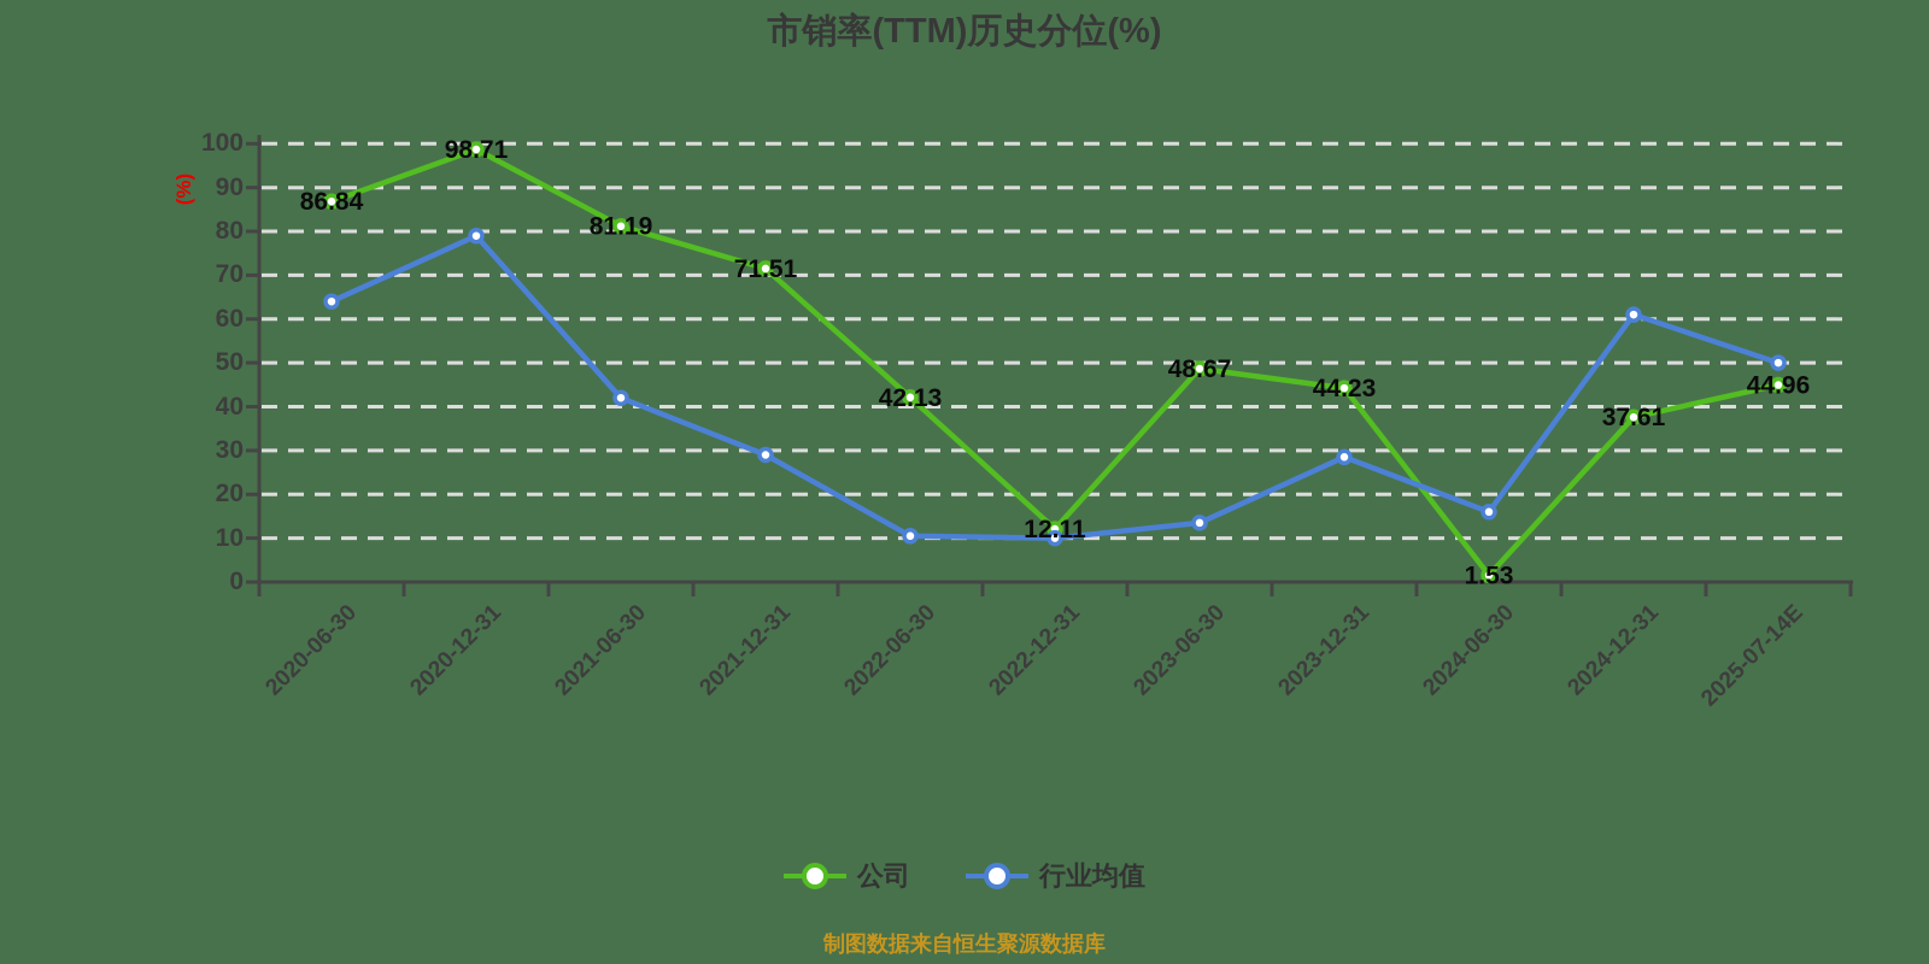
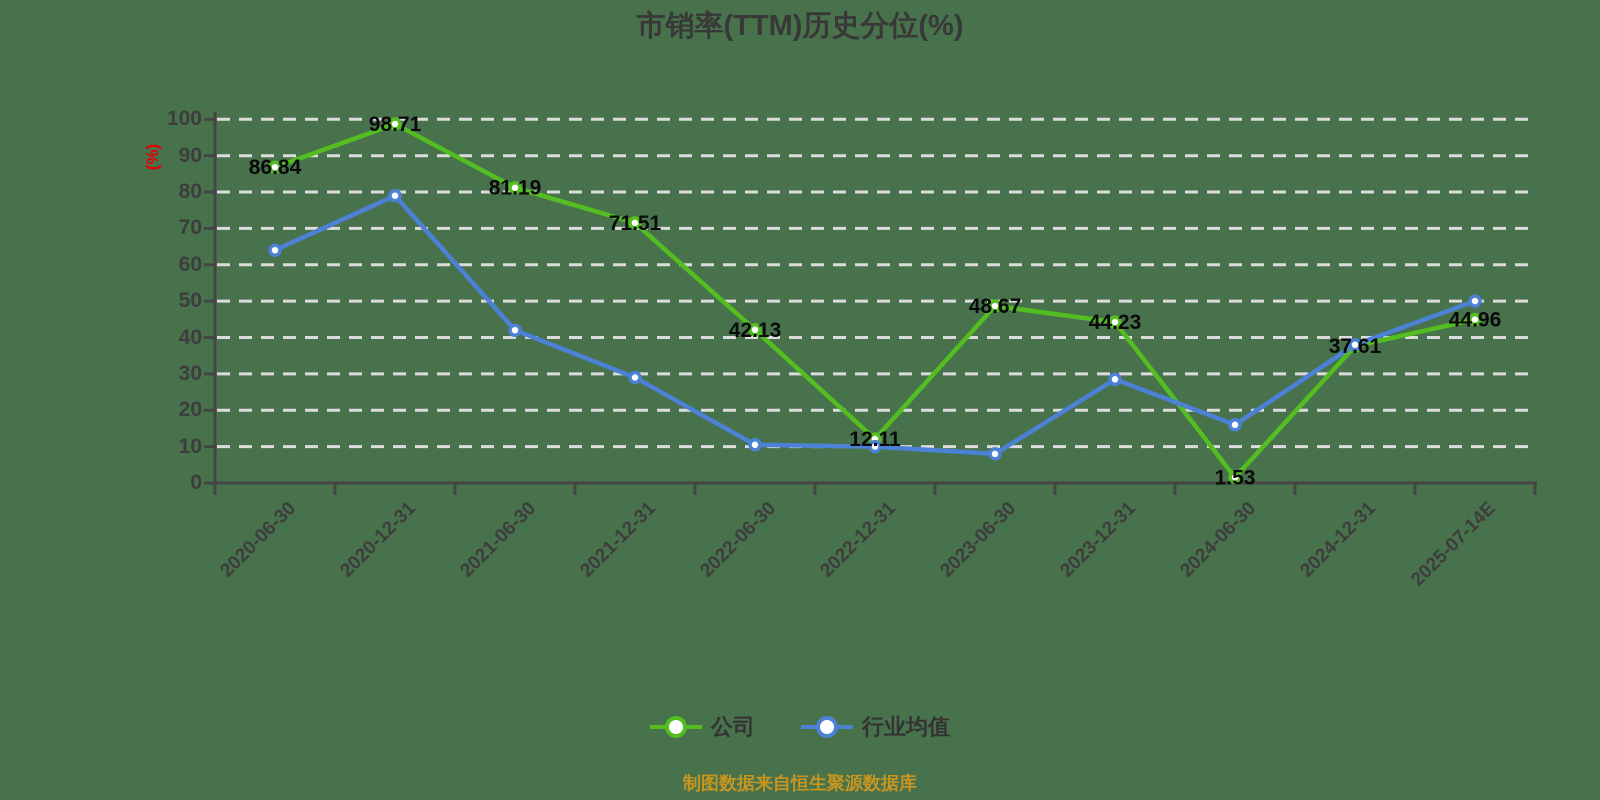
行业均值/2023-06-30: 14 -> 8
行业均值/2024-12-31: 61 -> 38
